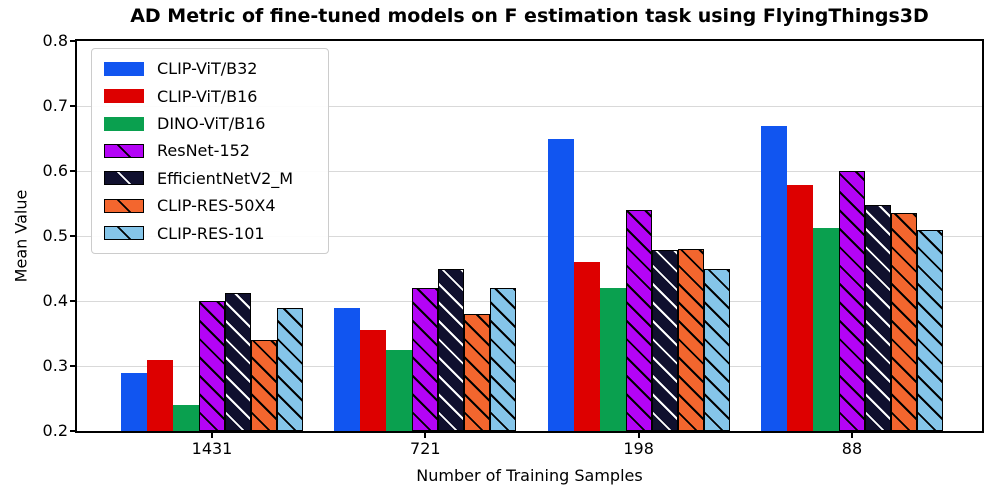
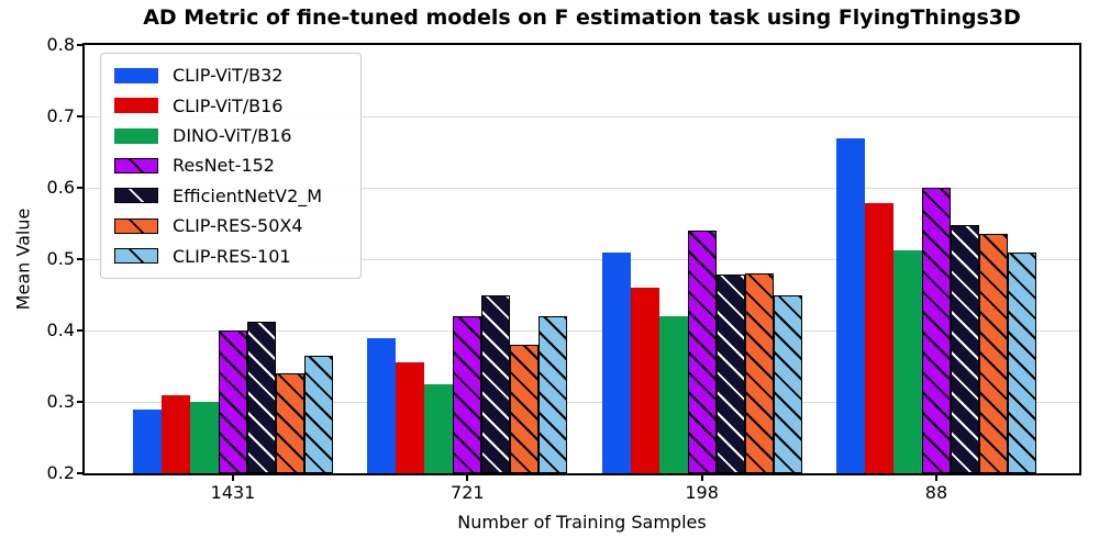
DINO-ViT/B16/1431: 0.24 -> 0.30
CLIP-RES-101/1431: 0.39 -> 0.36
CLIP-ViT/B32/198: 0.65 -> 0.51
